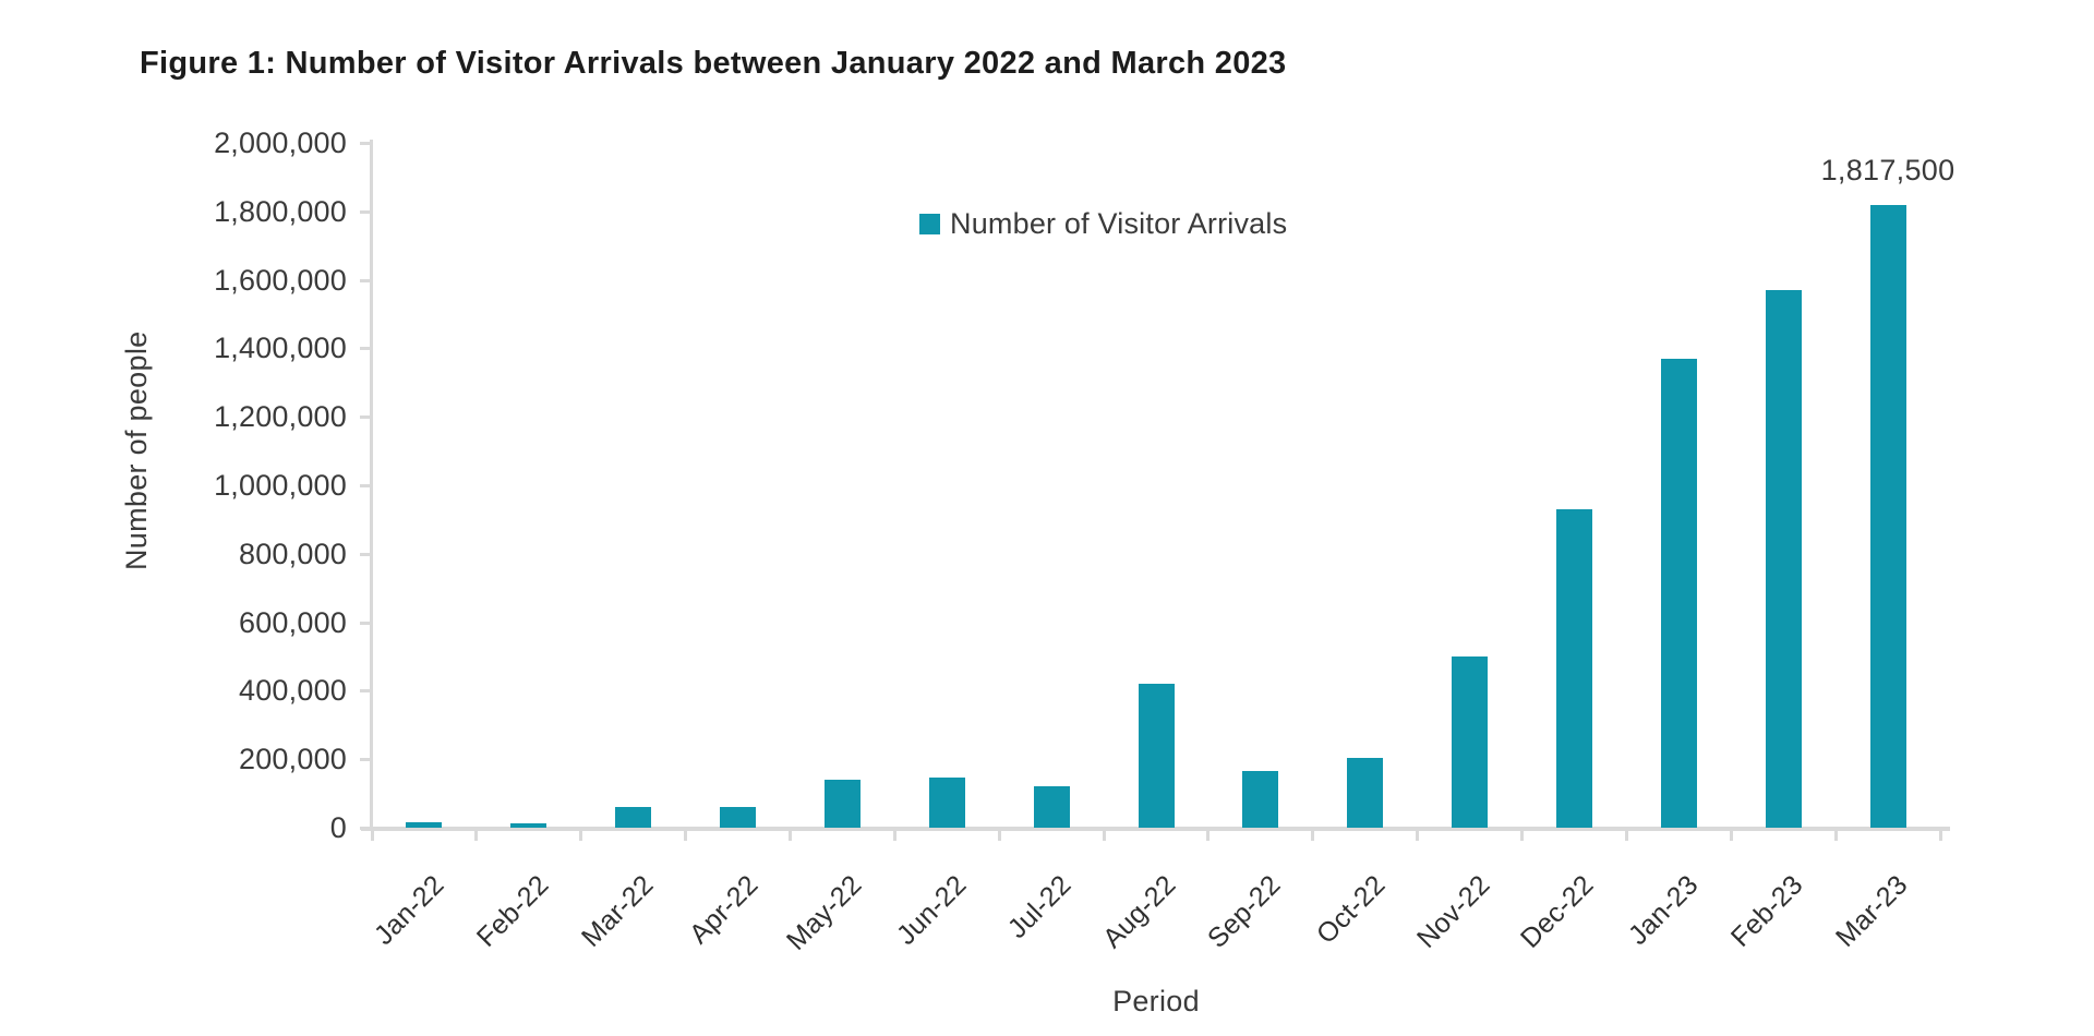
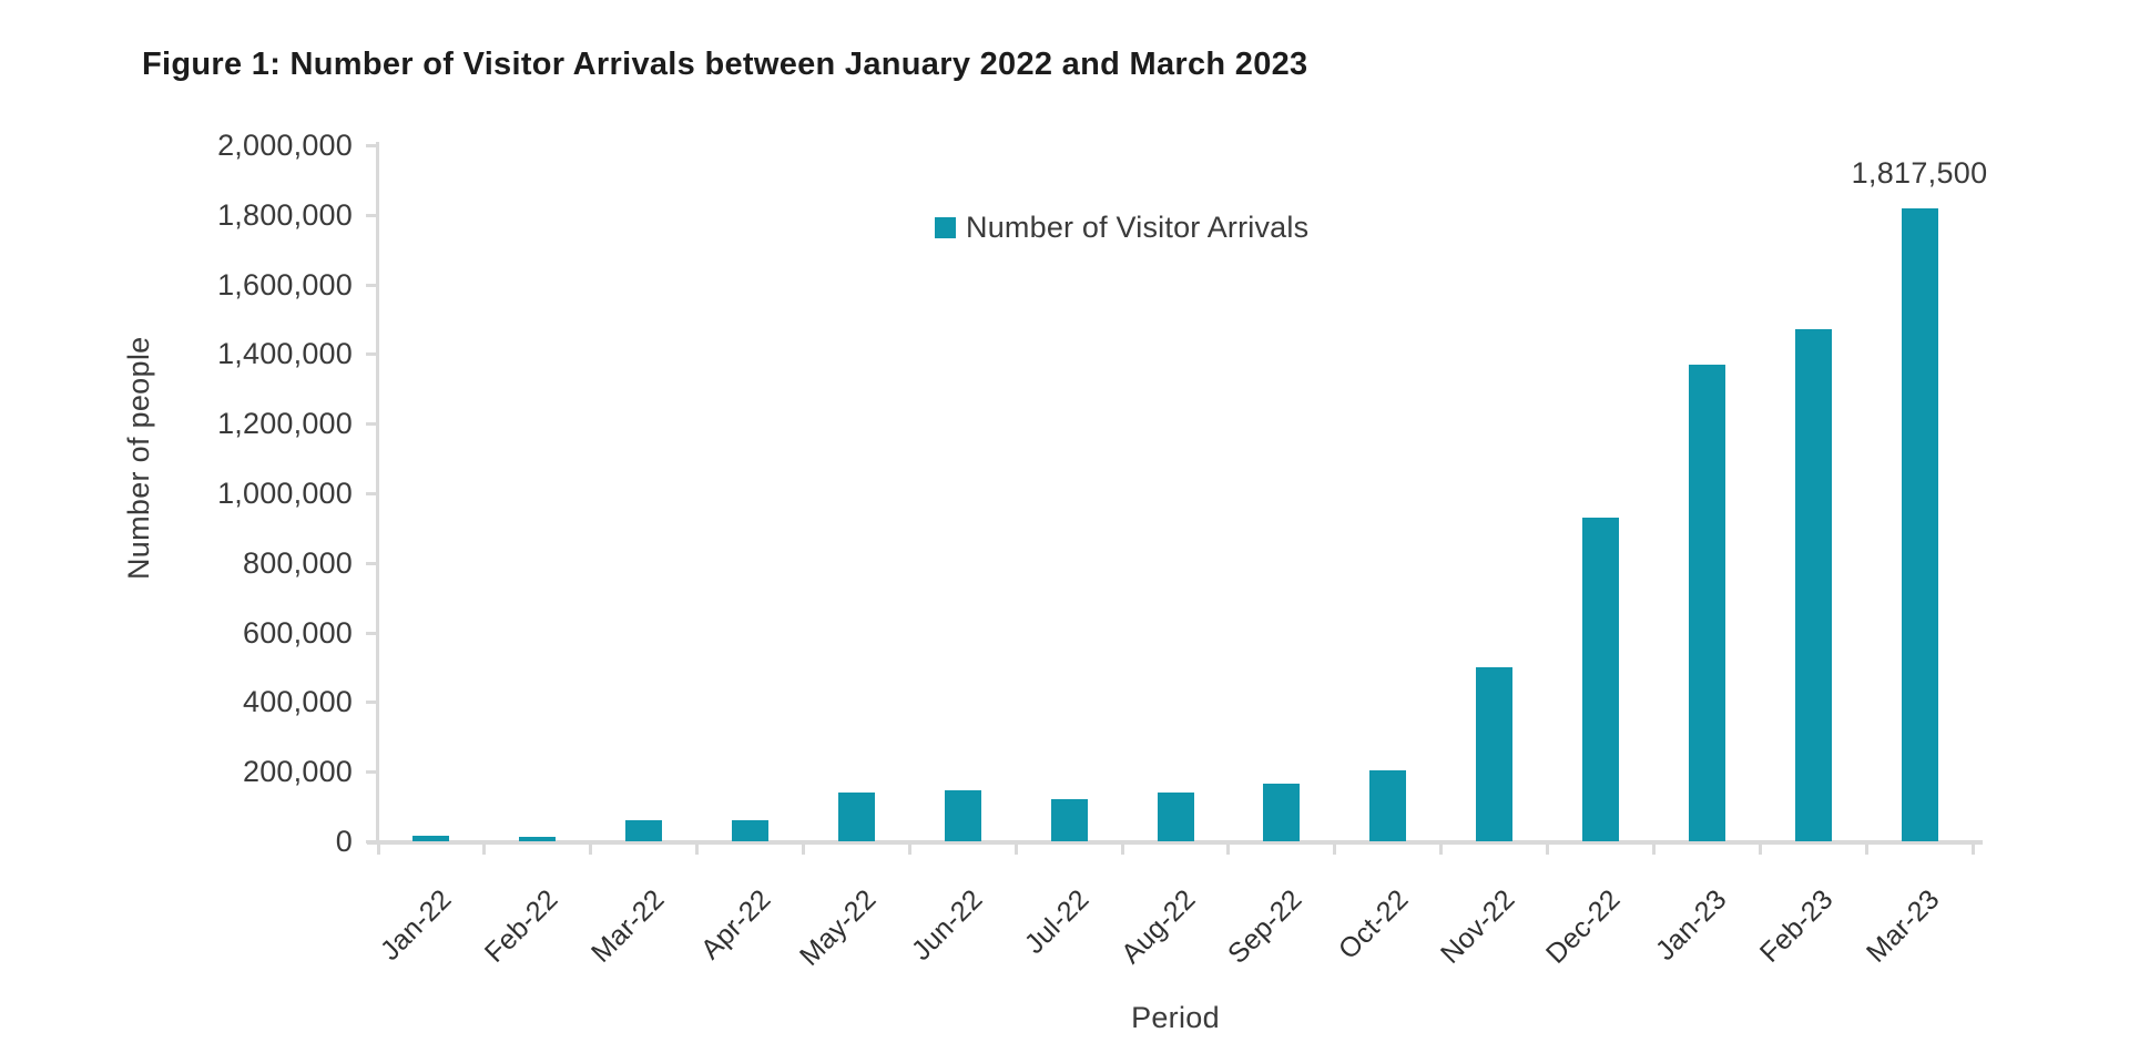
Aug-22: 420000 -> 140000
Feb-23: 1570000 -> 1470000
